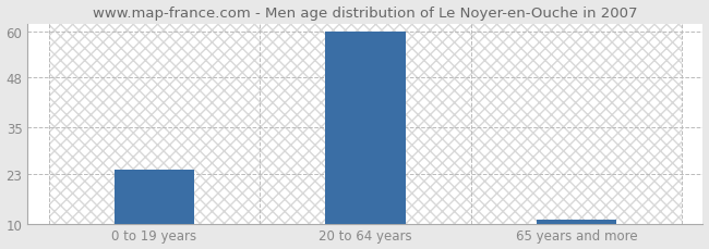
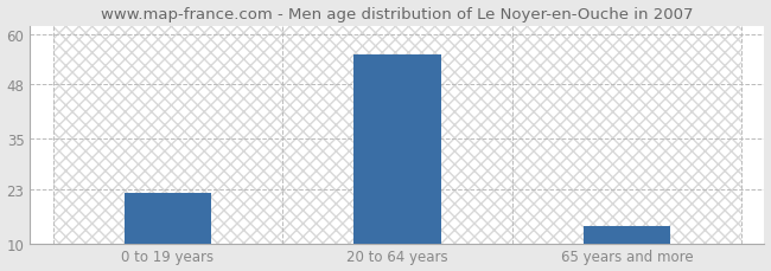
0 to 19 years: 24 -> 22
20 to 64 years: 60 -> 55
65 years and more: 11 -> 14
